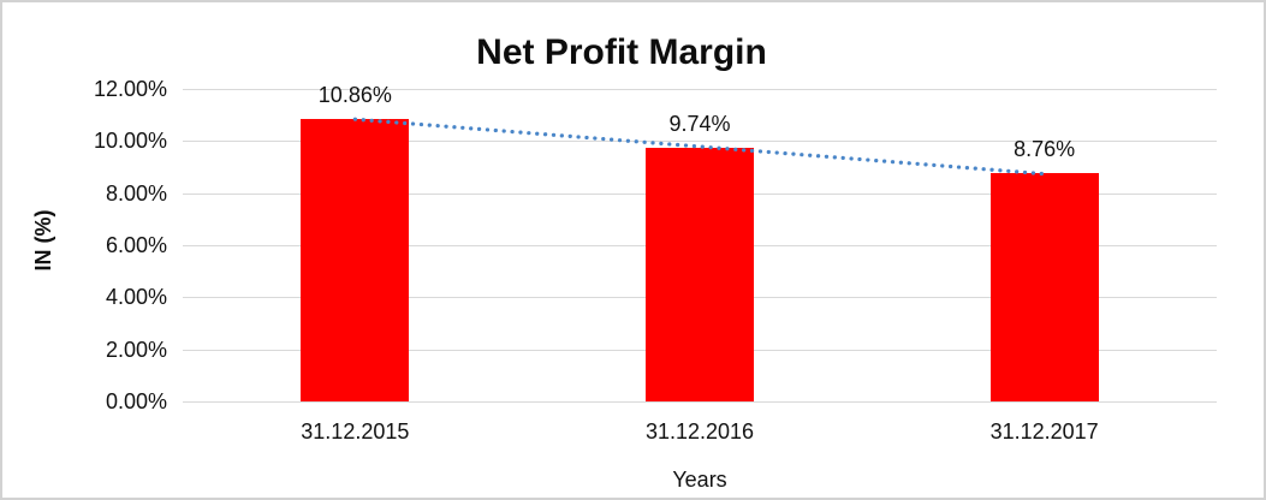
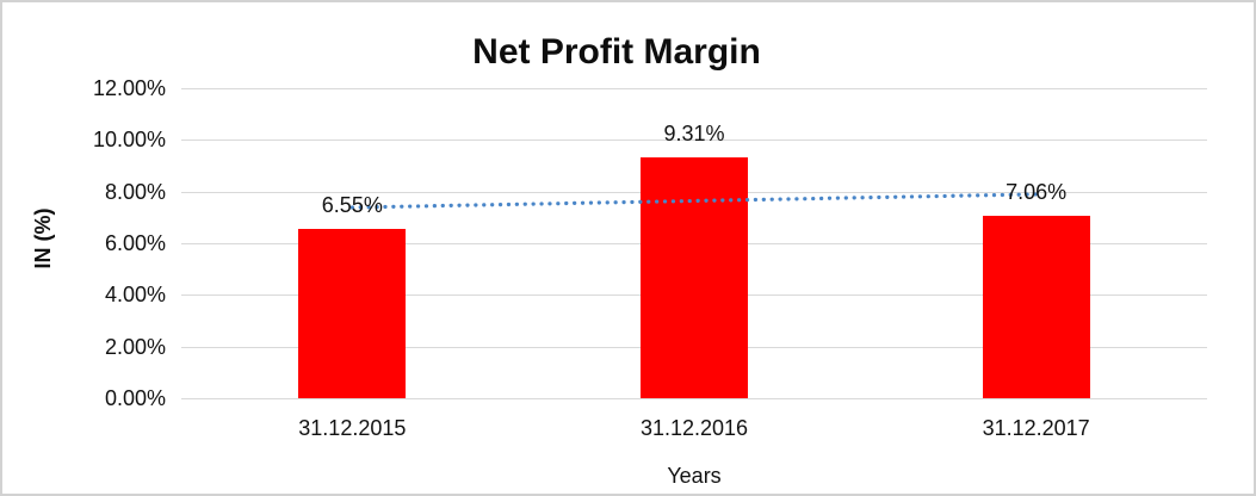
31.12.2015: 10.86% -> 6.55%
31.12.2016: 9.74% -> 9.31%
31.12.2017: 8.76% -> 7.06%
